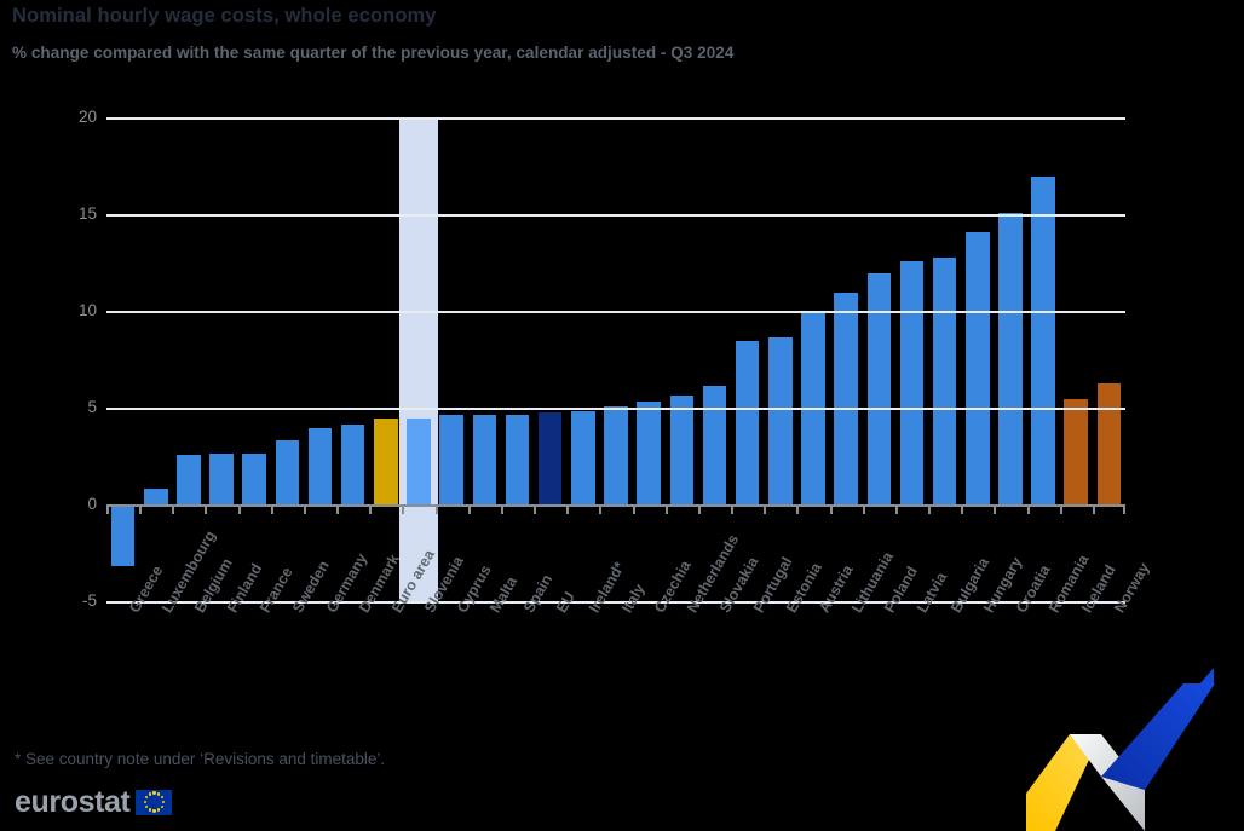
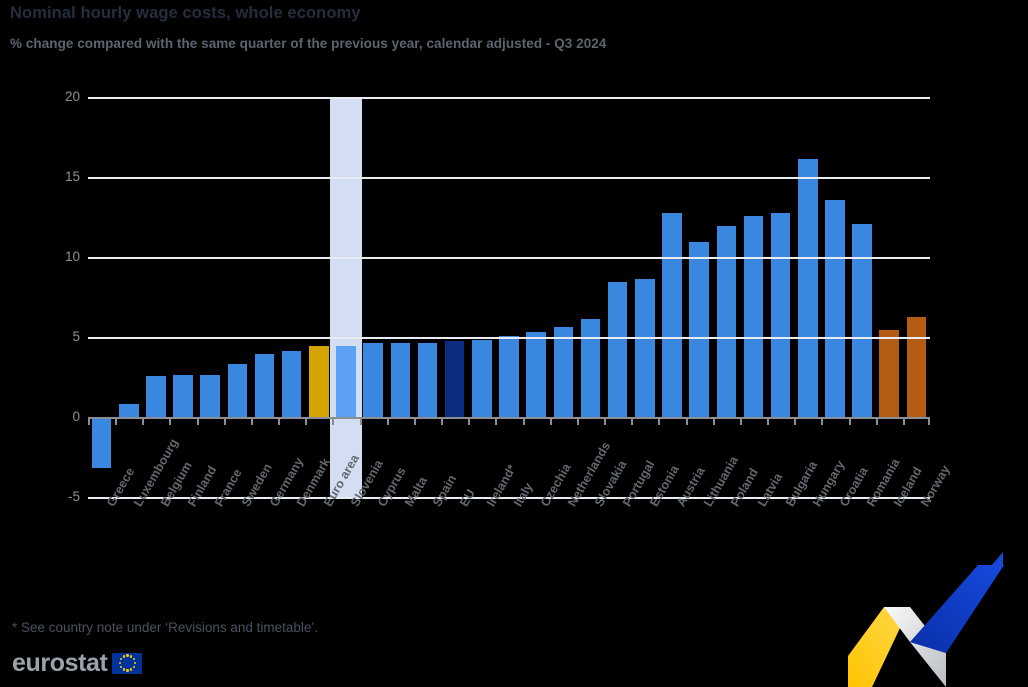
Austria: 10.0 -> 12.8
Hungary: 14.1 -> 16.2
Croatia: 15.1 -> 13.6
Romania: 17.0 -> 12.1
